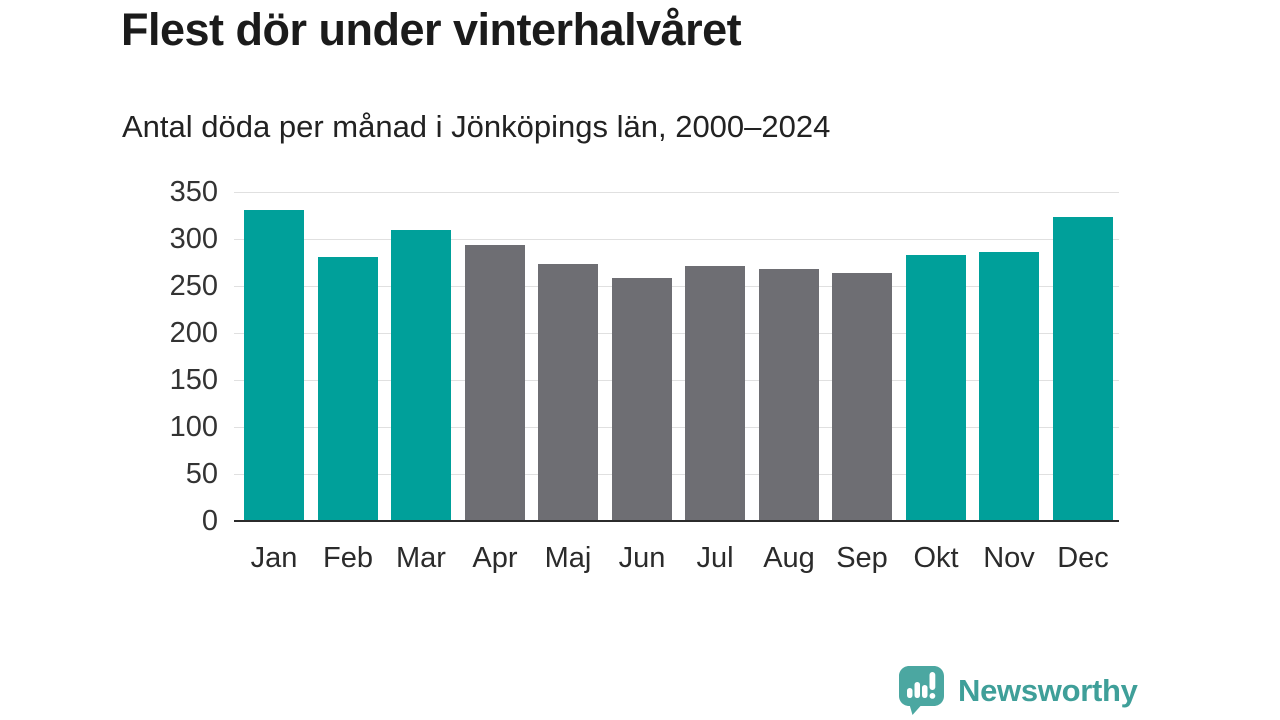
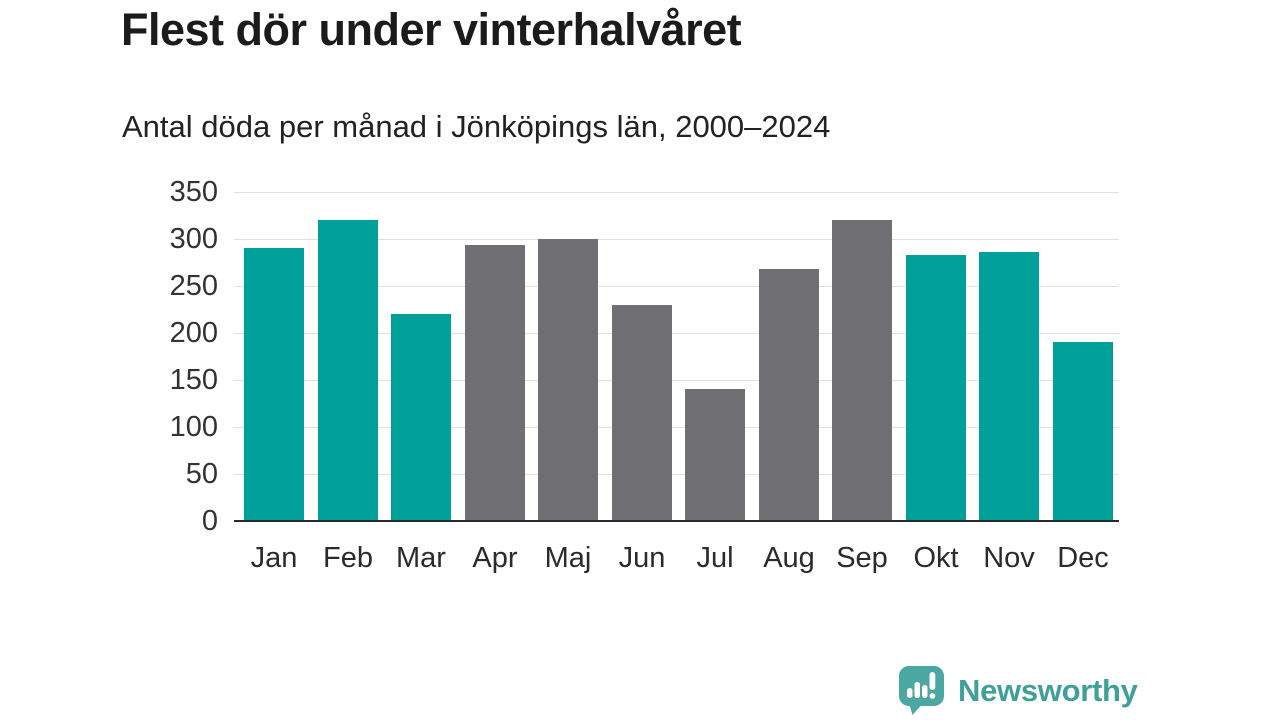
Jan: 330 -> 290
Feb: 280 -> 320
Mar: 310 -> 220
Maj: 270 -> 300
Jun: 260 -> 230
Jul: 270 -> 140
Sep: 260 -> 320
Dec: 320 -> 190
